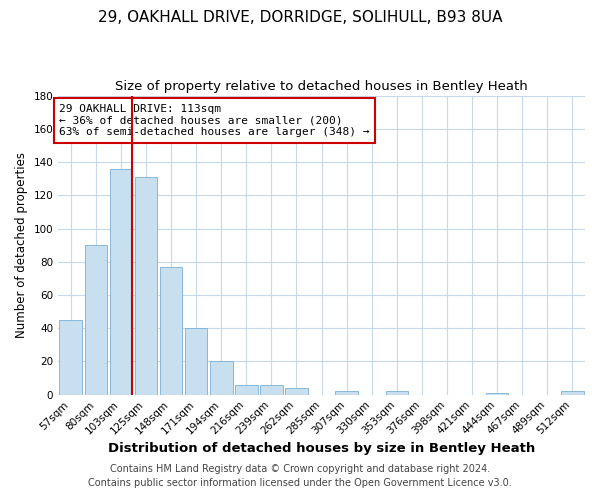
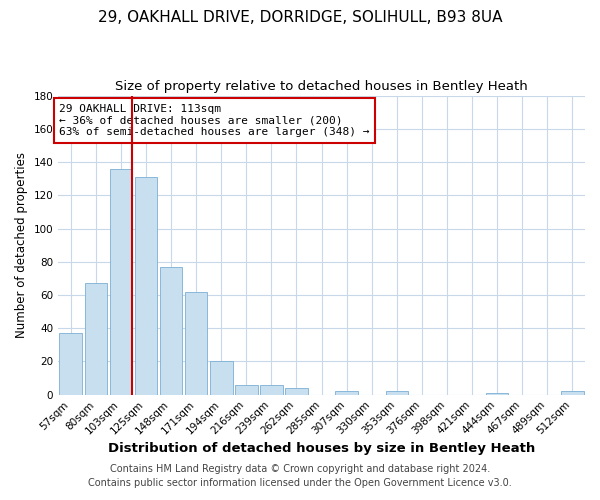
57sqm: 45 -> 37
80sqm: 90 -> 67
171sqm: 40 -> 62
